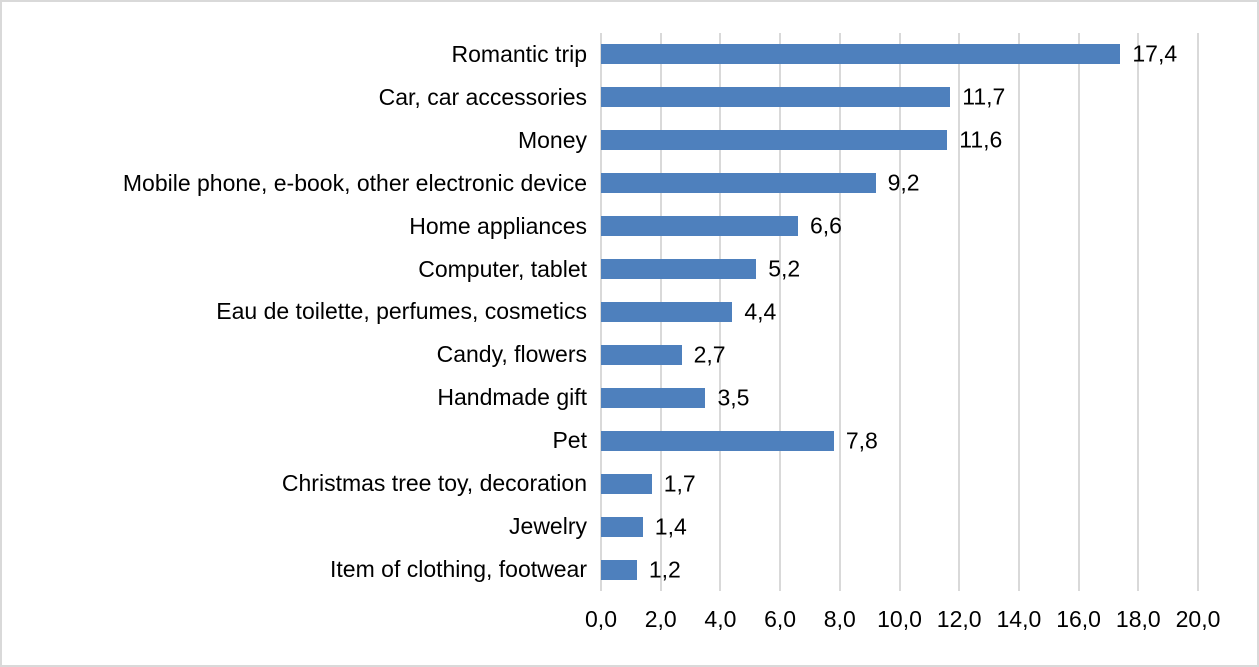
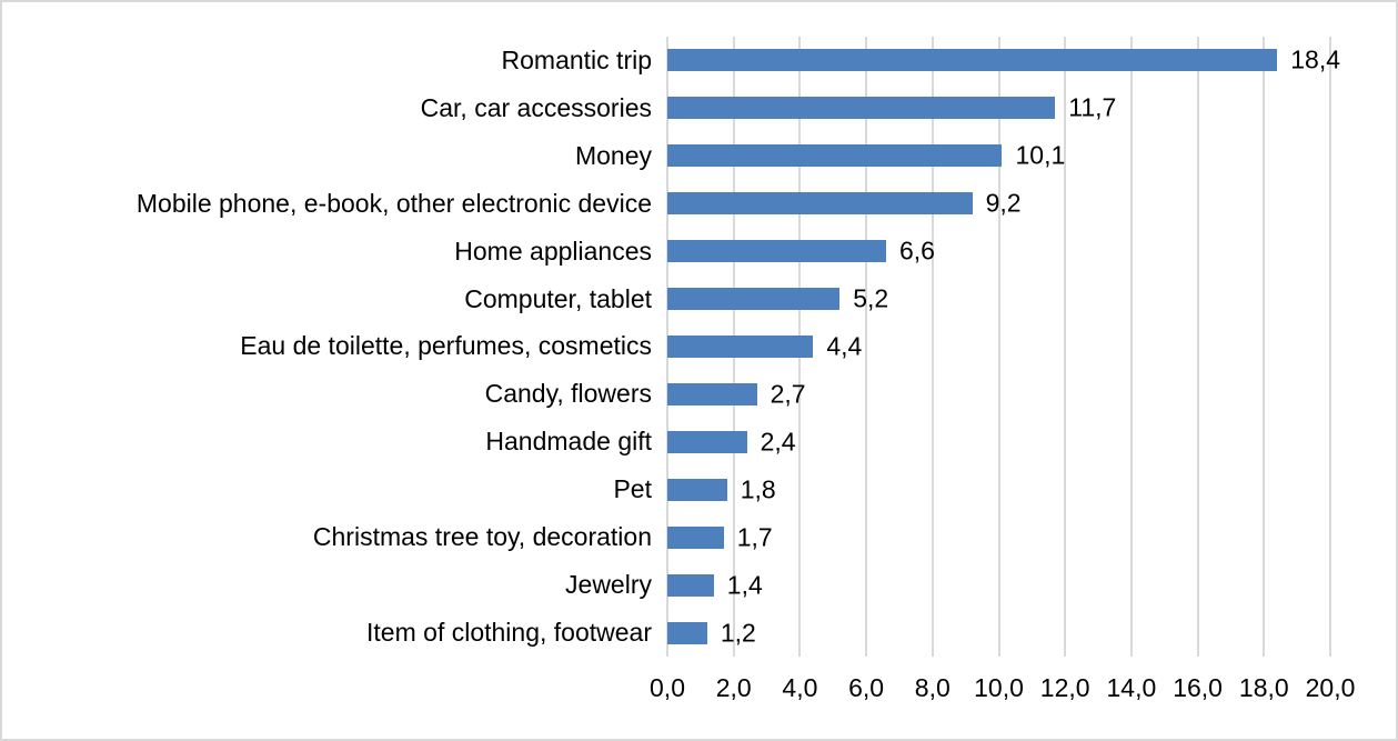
Romantic trip: 17,4 -> 18,4
Money: 11,6 -> 10,1
Handmade gift: 3,5 -> 2,4
Pet: 7,8 -> 1,8
